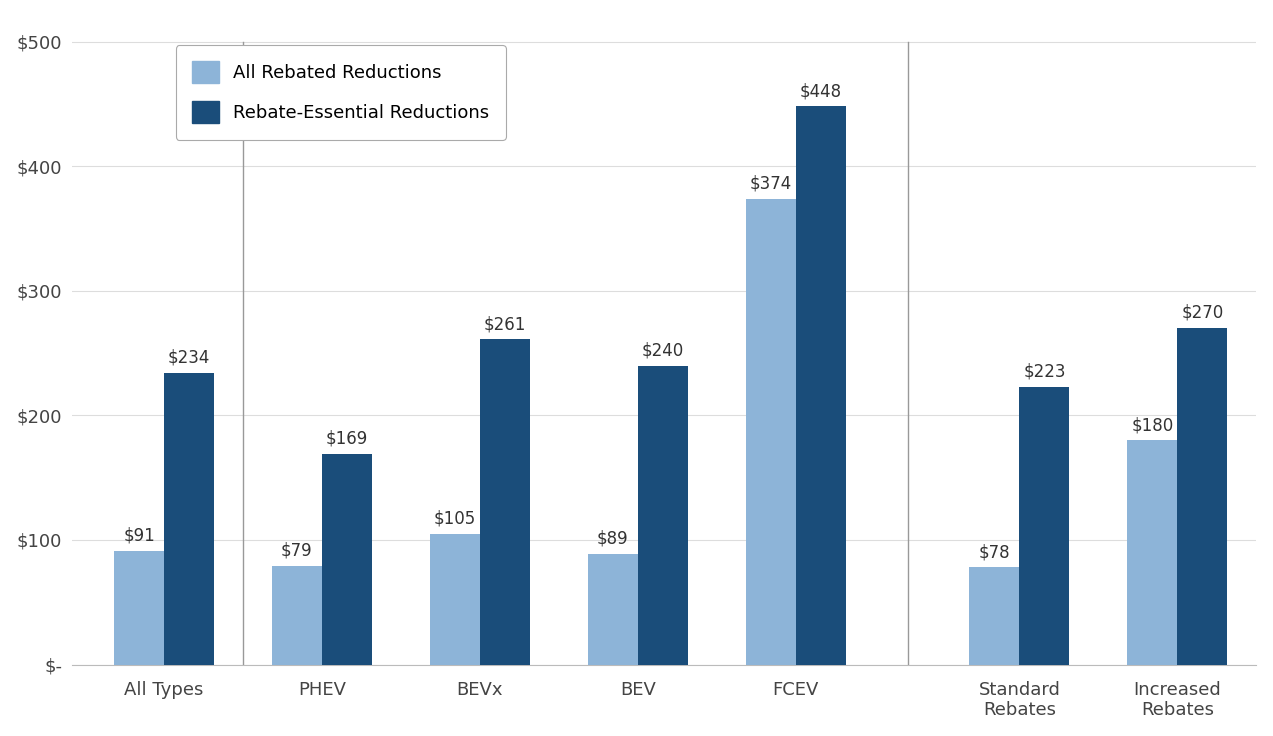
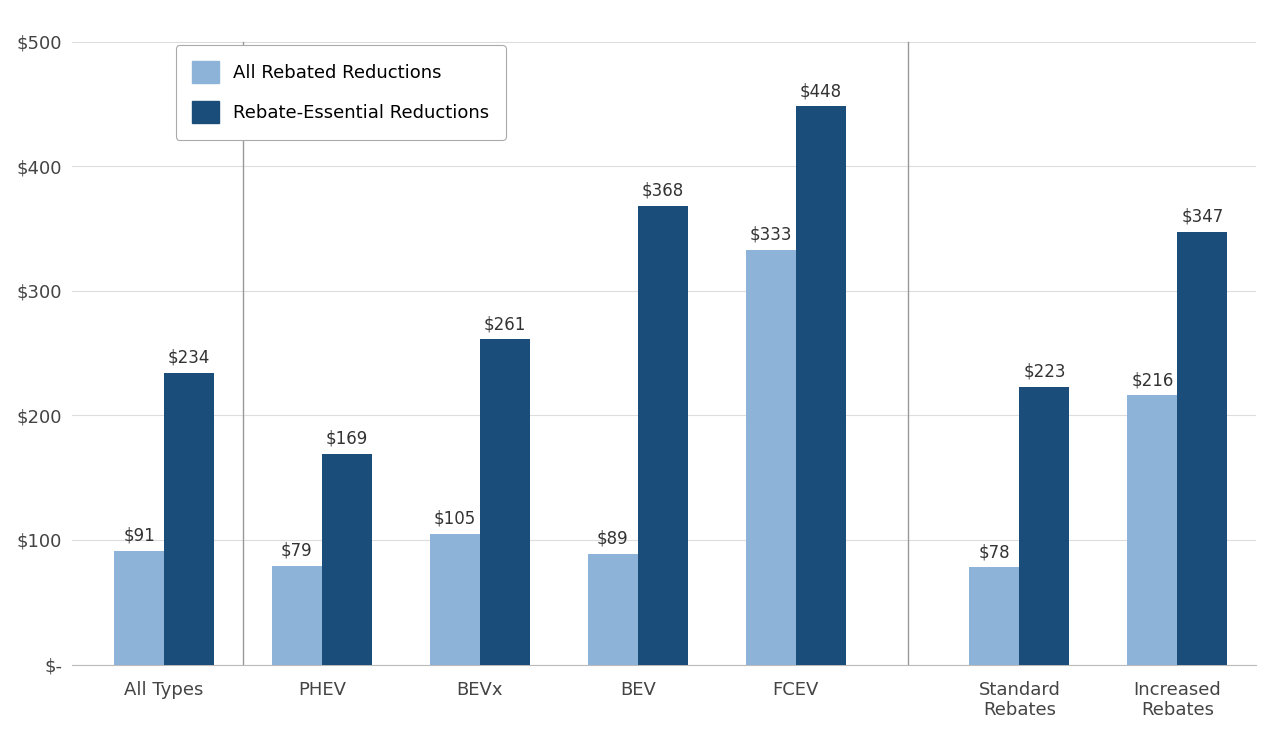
Rebate-Essential Reductions/BEV: $240 -> $368
All Rebated Reductions/FCEV: $374 -> $333
All Rebated Reductions/Increased Rebates: $180 -> $216
Rebate-Essential Reductions/Increased Rebates: $270 -> $347
